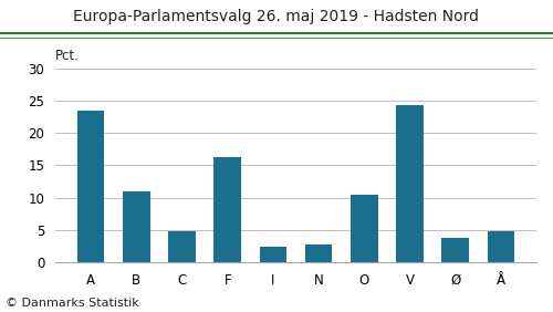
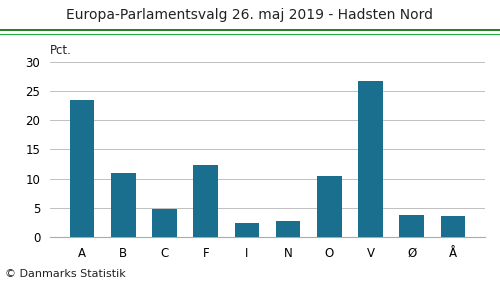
F: 16.2 -> 12.3
V: 24.4 -> 26.8
Å: 4.8 -> 3.5
